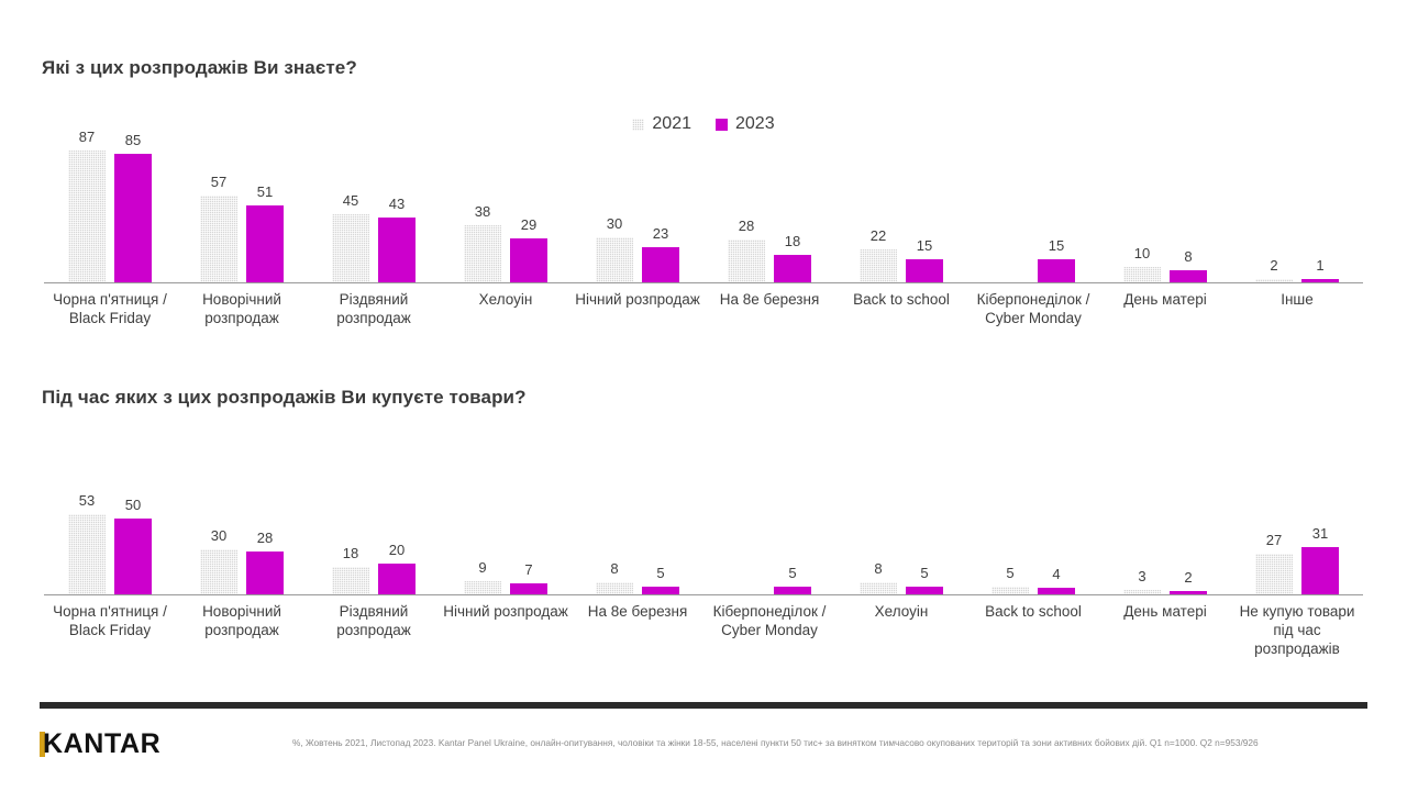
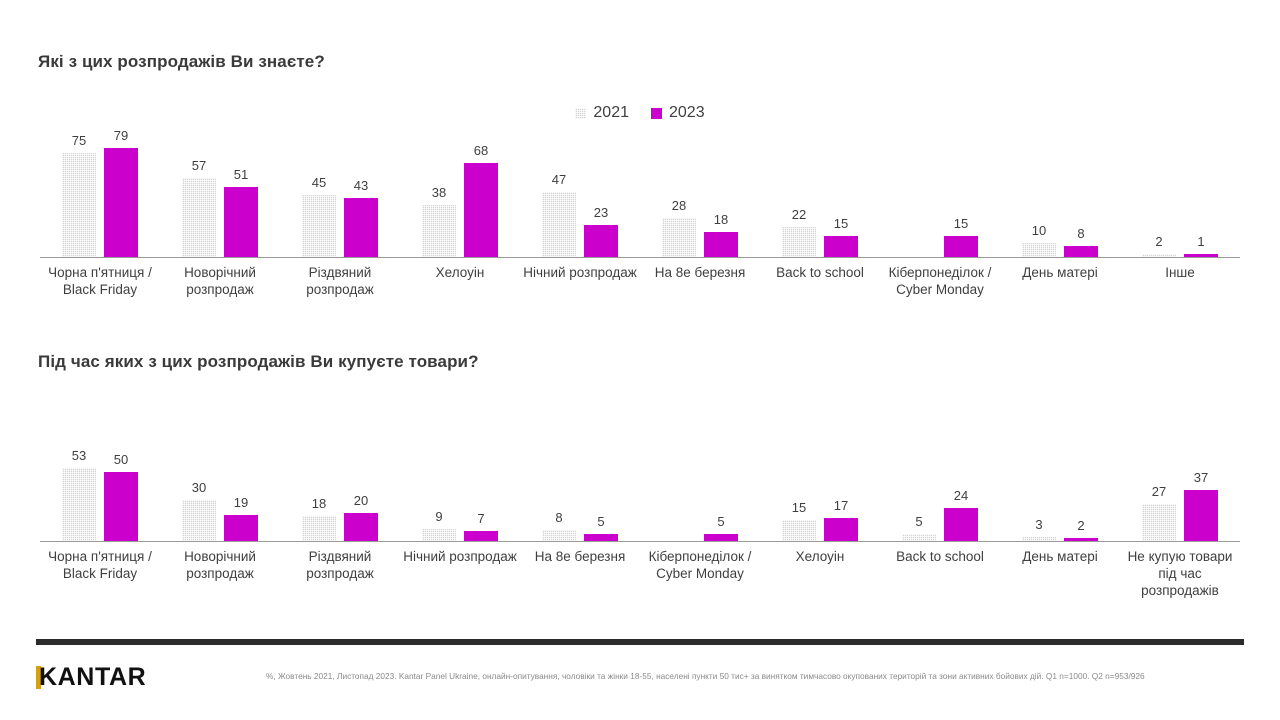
Які з цих розпродажів Ви знаєте?/2021/Чорна п'ятниця / Black Friday: 87 -> 75
Які з цих розпродажів Ви знаєте?/2023/Чорна п'ятниця / Black Friday: 85 -> 79
Які з цих розпродажів Ви знаєте?/2023/Хелоуін: 29 -> 68
Які з цих розпродажів Ви знаєте?/2021/Нічний розпродаж: 30 -> 47
Під час яких з цих розпродажів Ви купуєте товари?/2023/Новорічний розпродаж: 28 -> 19
Під час яких з цих розпродажів Ви купуєте товари?/2021/Хелоуін: 8 -> 15
Під час яких з цих розпродажів Ви купуєте товари?/2023/Хелоуін: 5 -> 17
Під час яких з цих розпродажів Ви купуєте товари?/2023/Back to school: 4 -> 24
Під час яких з цих розпродажів Ви купуєте товари?/2023/Не купую товари під час розпродажів: 31 -> 37
